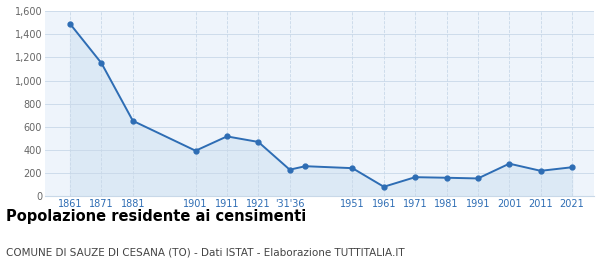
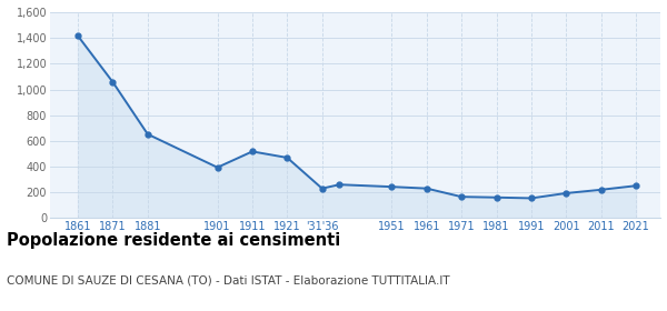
1861: 1,490 -> 1,420
1871: 1,150 -> 1,060
1961: 80 -> 230
2001: 280 -> 190
